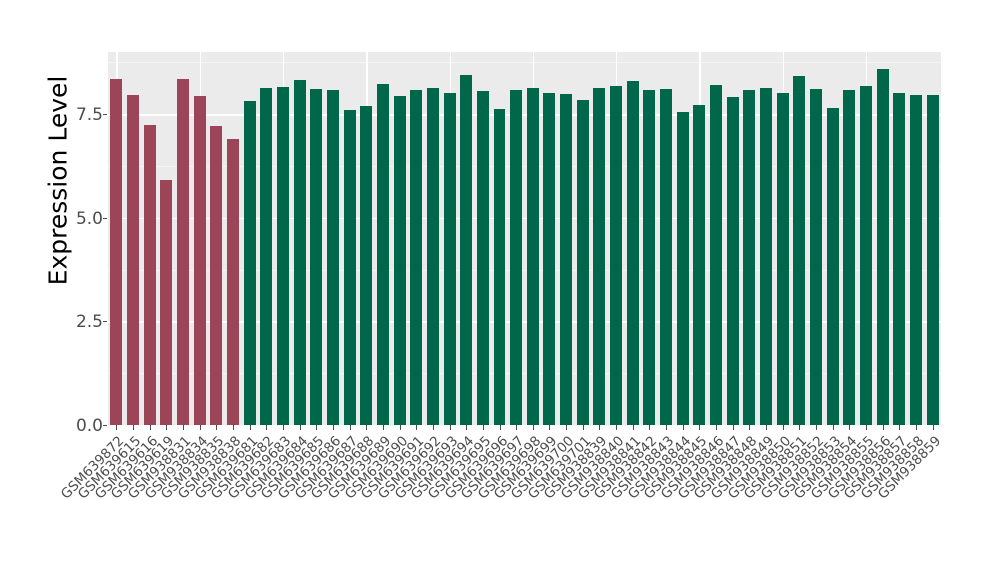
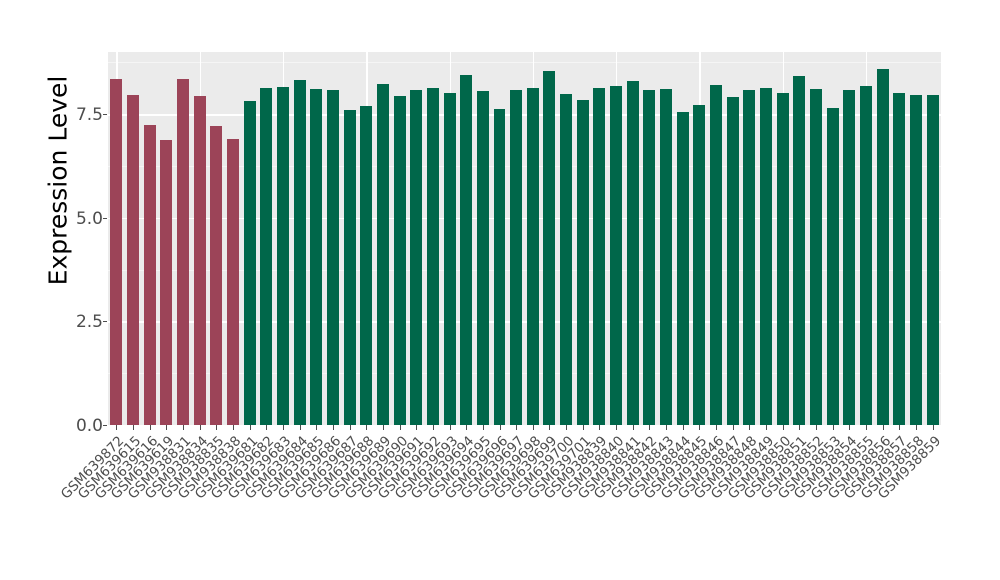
GSM639619: 5.9 -> 6.9
GSM639699: 8.0 -> 8.6
